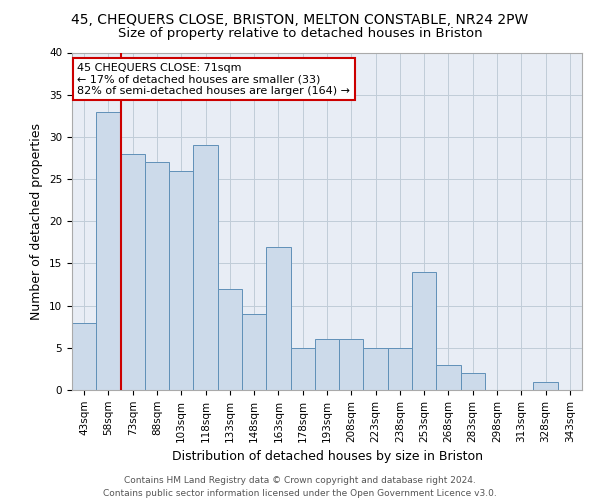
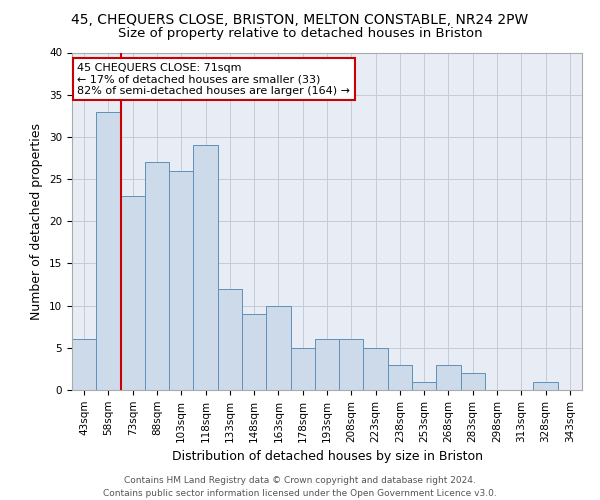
43sqm: 8 -> 6
73sqm: 28 -> 23
163sqm: 17 -> 10
238sqm: 5 -> 3
253sqm: 14 -> 1
